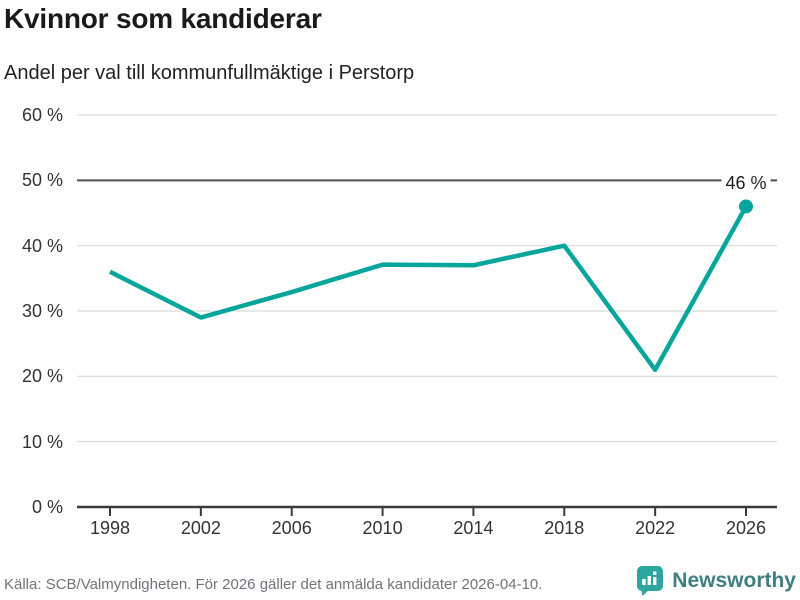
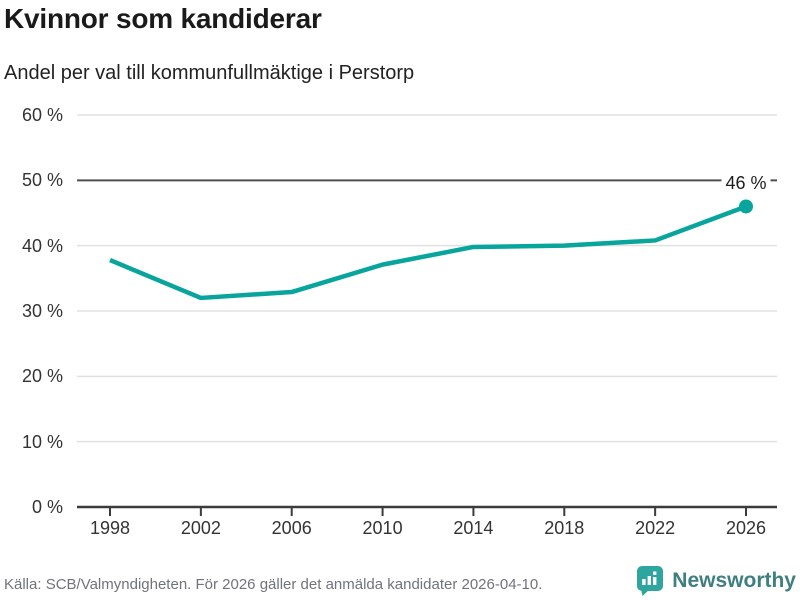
1998: 36% -> 38%
2002: 29% -> 32%
2014: 37% -> 40%
2022: 21% -> 41%
